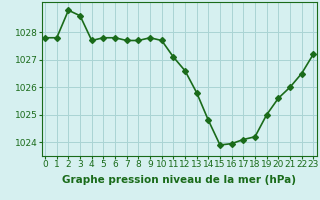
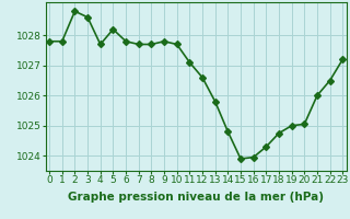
5: 1027.80 -> 1028.20
17: 1024.10 -> 1024.30
18: 1024.20 -> 1024.75
20: 1025.60 -> 1025.05
